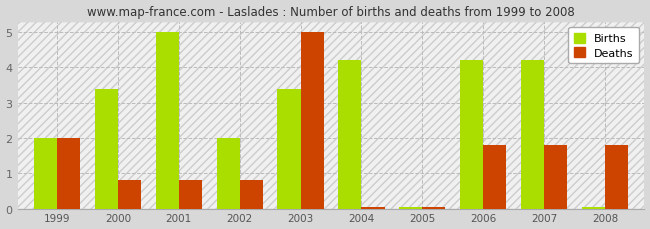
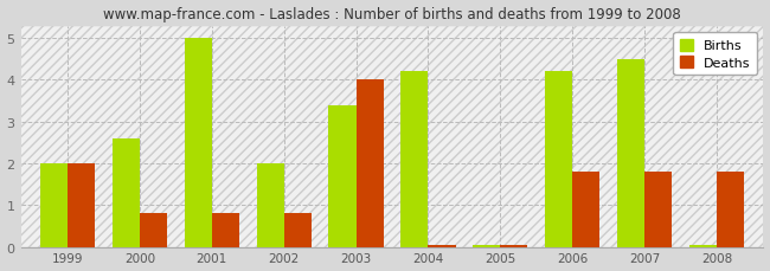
Births/2000: 3.40 -> 2.60
Deaths/2003: 5.00 -> 4.00
Births/2007: 4.20 -> 4.50
